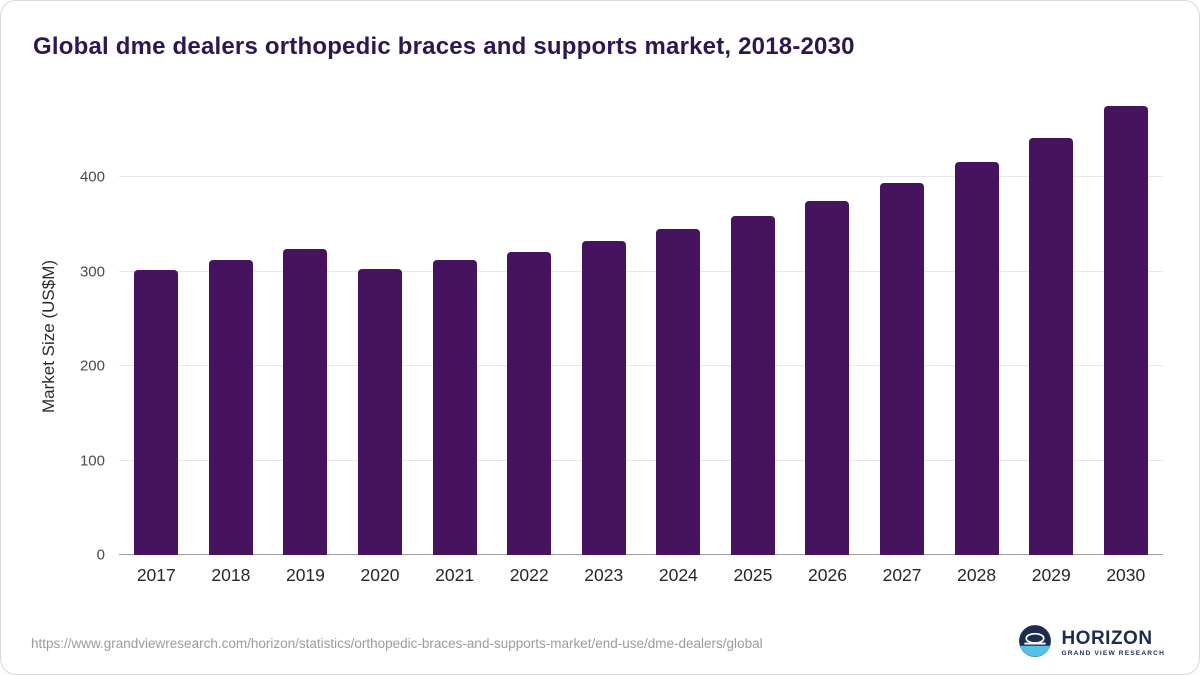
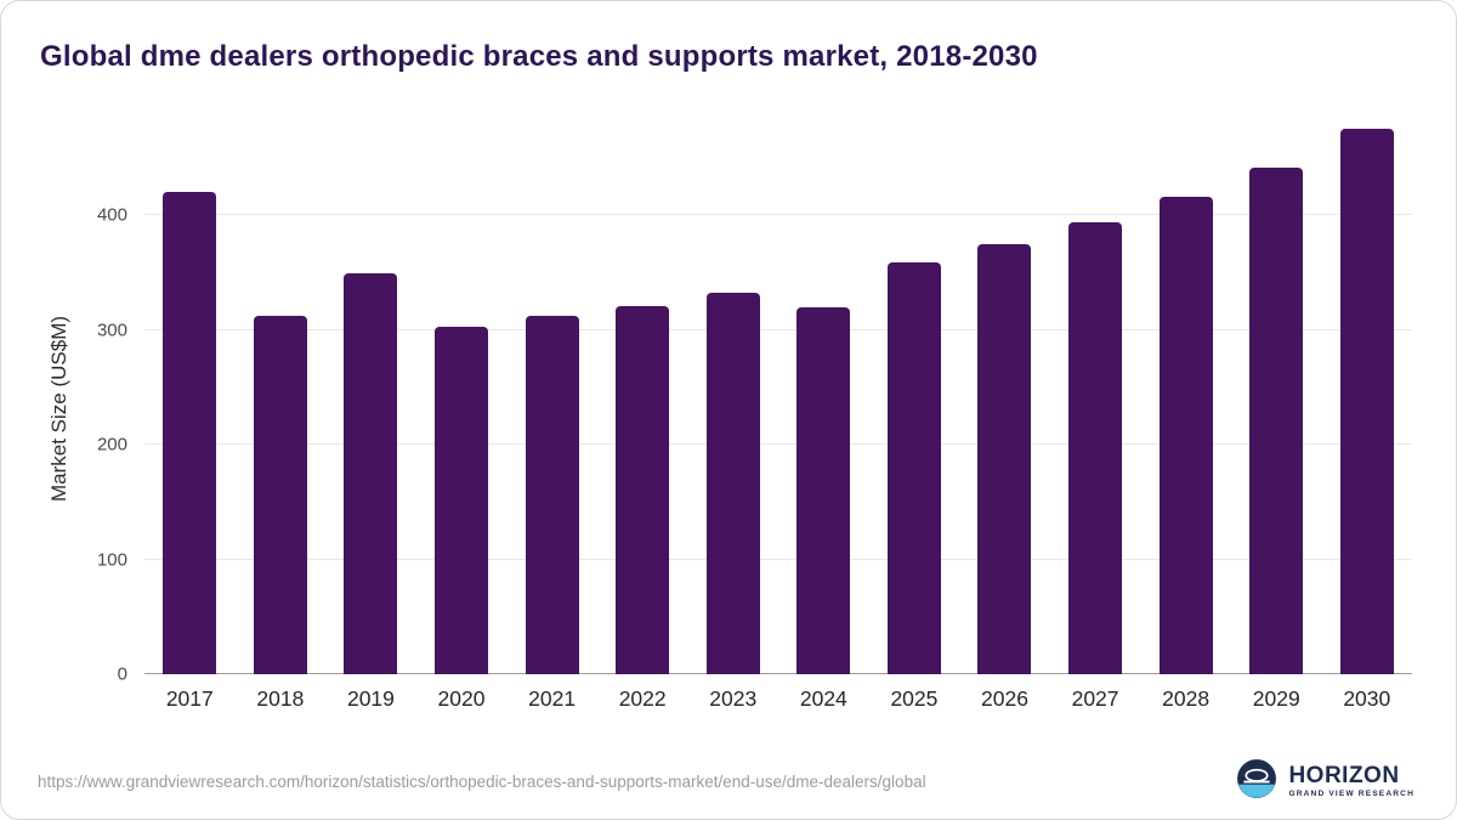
2017: 300 -> 420
2019: 320 -> 350
2024: 340 -> 320
